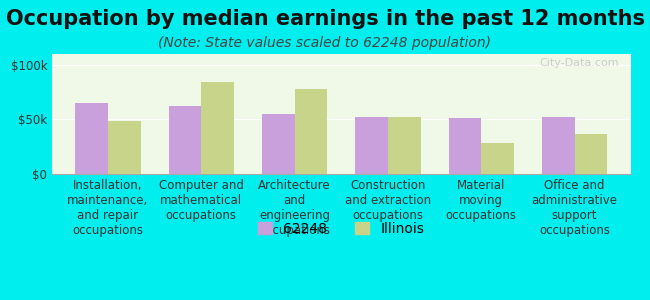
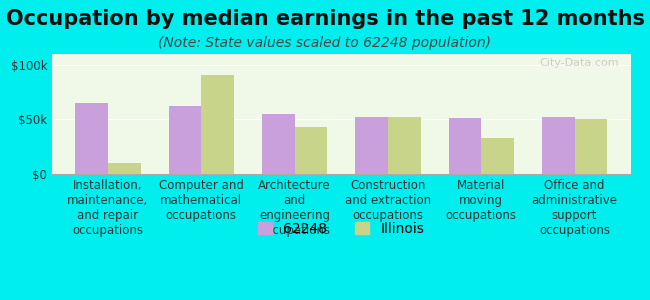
Illinois/Installation, maintenance, and repair occupations: $49k -> $10k
Illinois/Computer and mathematical occupations: $84k -> $91k
Illinois/Architecture and engineering occupations: $78k -> $43k
Illinois/Material moving occupations: $28k -> $33k
Illinois/Office and administrative support occupations: $37k -> $50k
